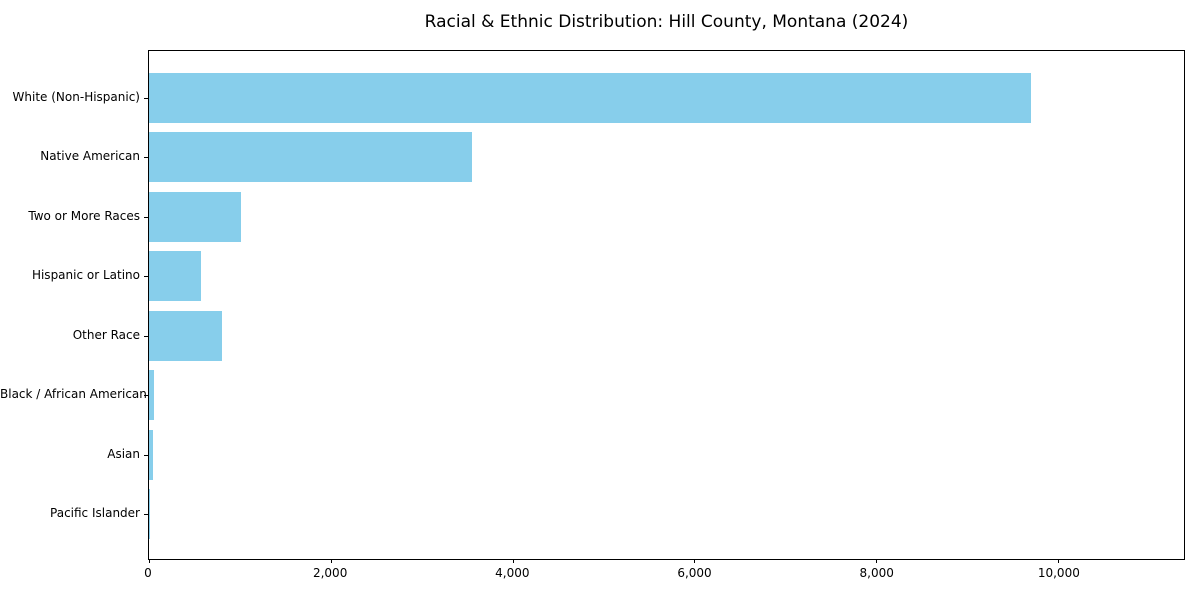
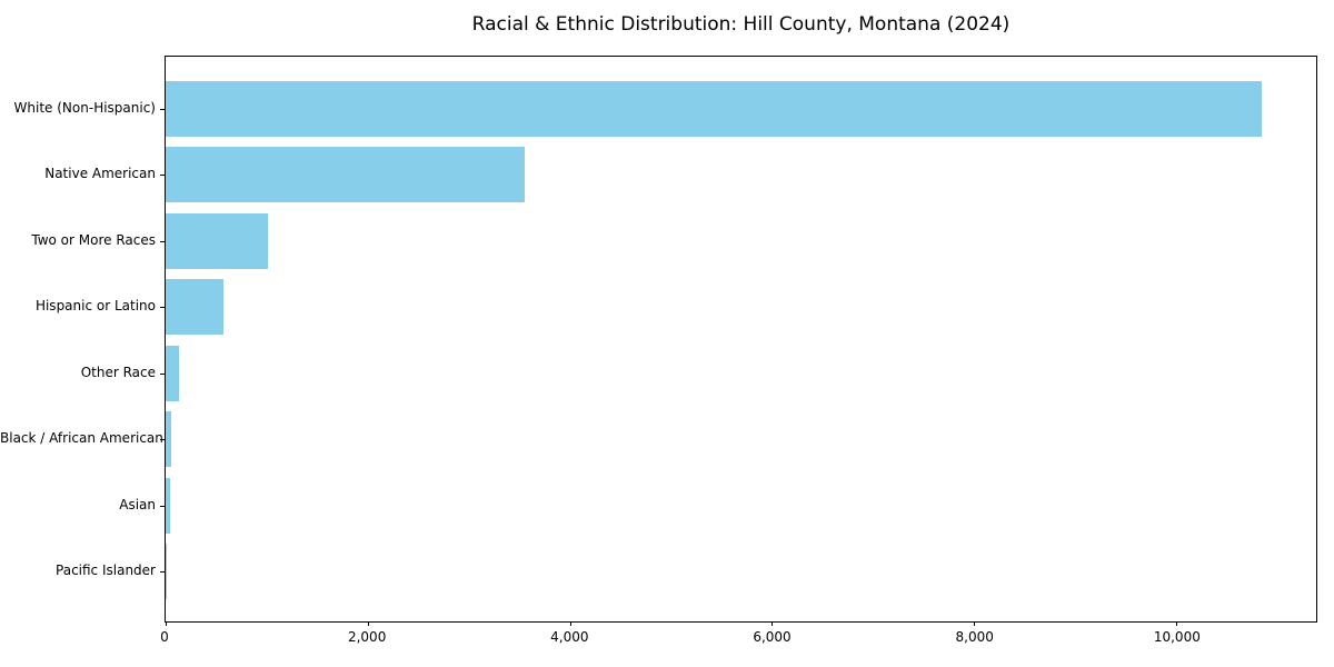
White (Non-Hispanic): 9700 -> 10800
Other Race: 800 -> 100
